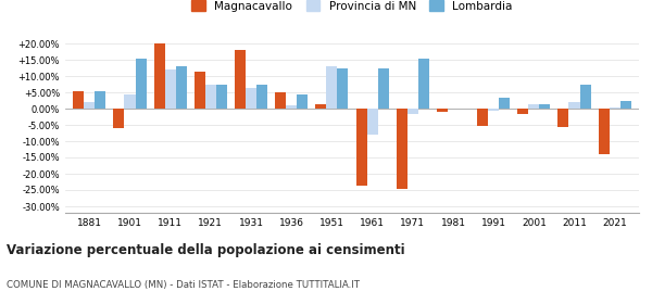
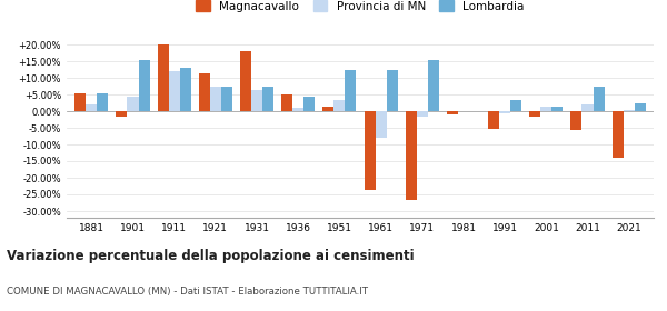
Magnacavallo/1901: -6.0% -> -1.5%
Provincia di MN/1951: 13.0% -> 3.5%
Magnacavallo/1971: -24.5% -> -26.5%
